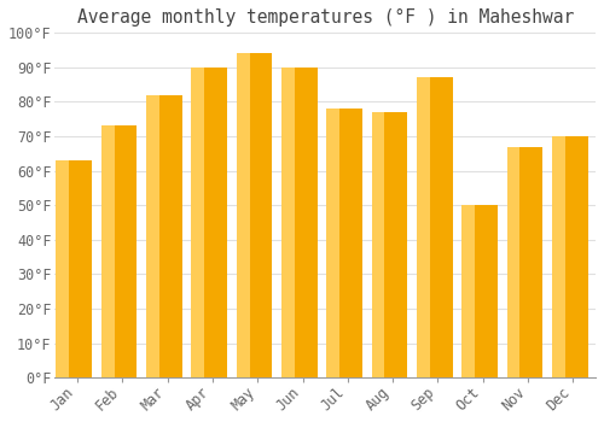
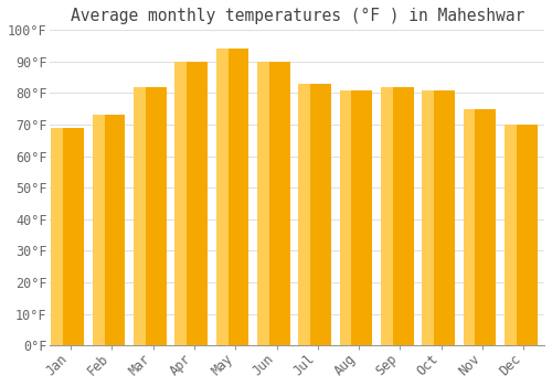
Jan: 63°F -> 69°F
Jul: 78°F -> 83°F
Aug: 77°F -> 81°F
Sep: 87°F -> 82°F
Oct: 50°F -> 81°F
Nov: 67°F -> 75°F
